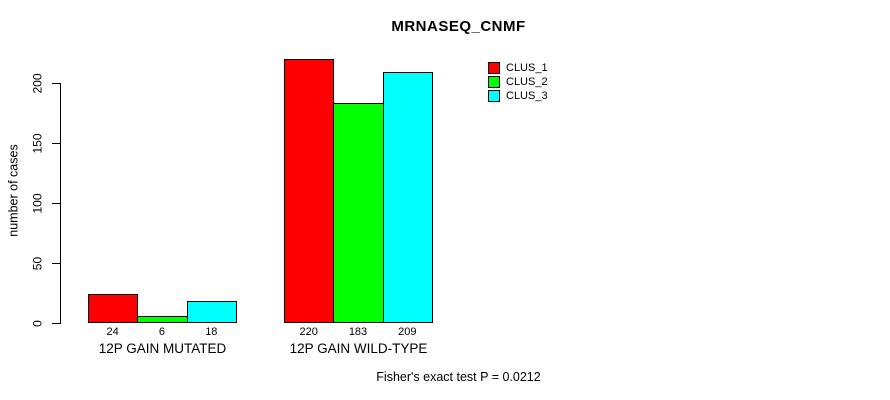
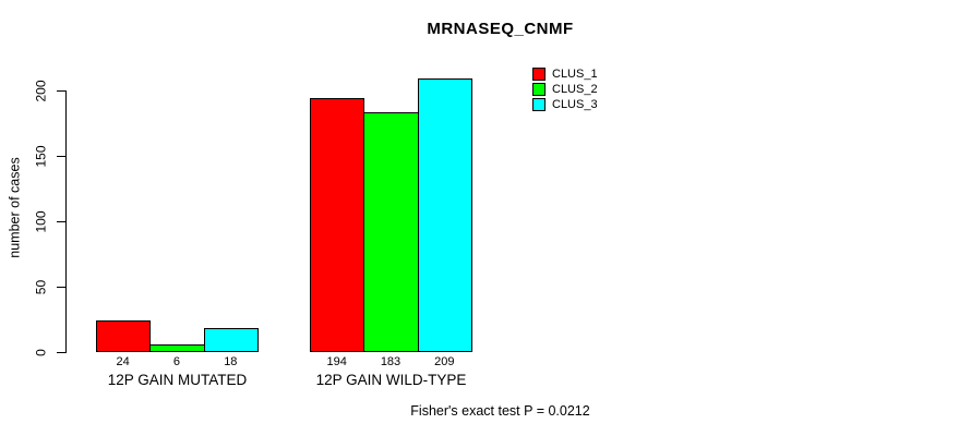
CLUS_1/12P GAIN WILD-TYPE: 220 -> 194
